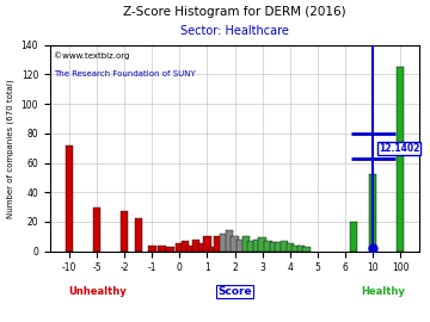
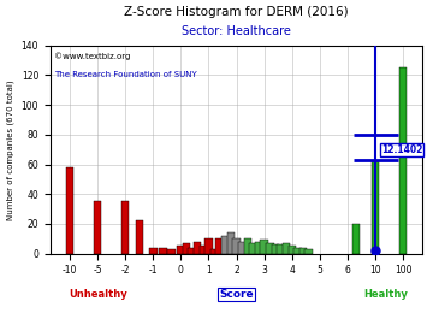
-10: 72 -> 58
-5: 30 -> 35
-2: 27 -> 35
10: 52 -> 62
